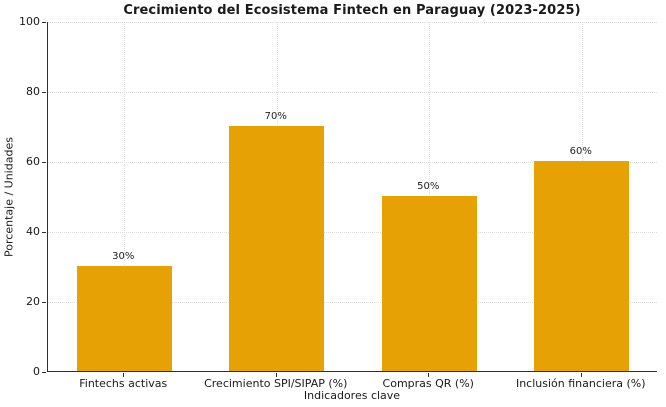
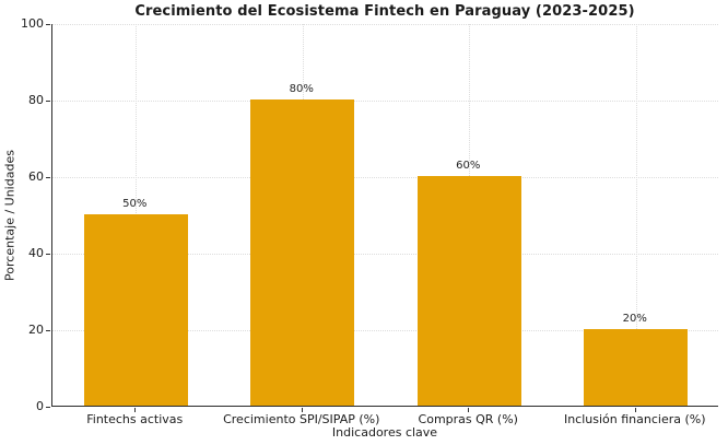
Fintechs activas: 30% -> 50%
Crecimiento SPI/SIPAP (%): 70% -> 80%
Compras QR (%): 50% -> 60%
Inclusión financiera (%): 60% -> 20%
